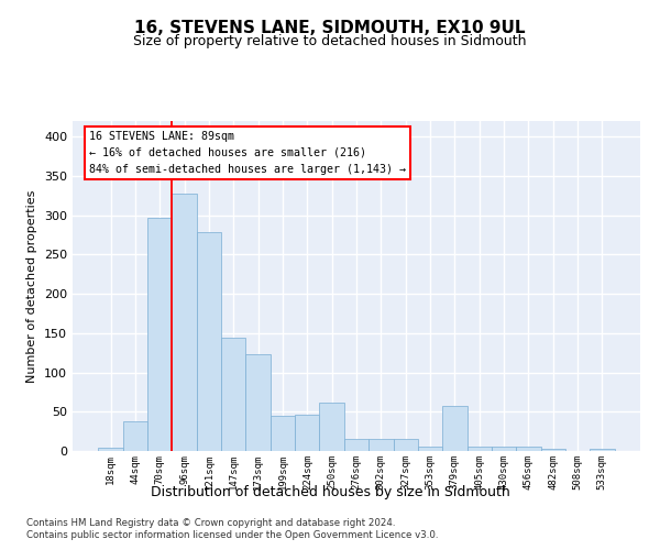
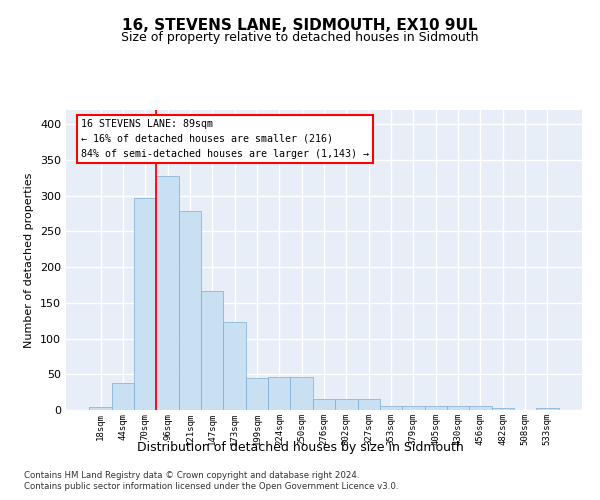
147sqm: 144 -> 167
250sqm: 62 -> 46
379sqm: 58 -> 5
